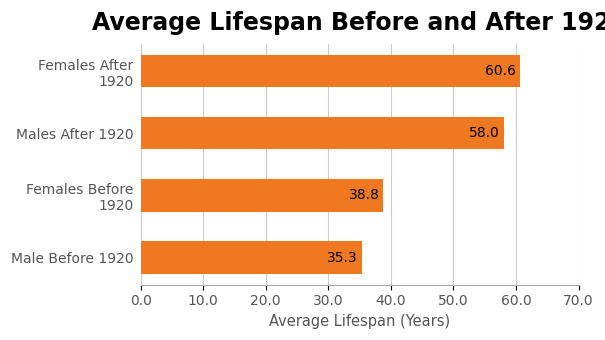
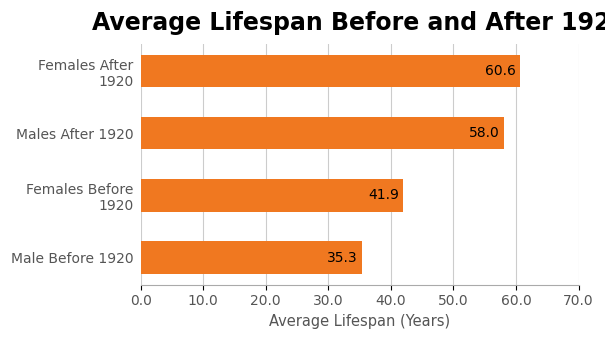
Females Before 1920: 38.8 -> 41.9
